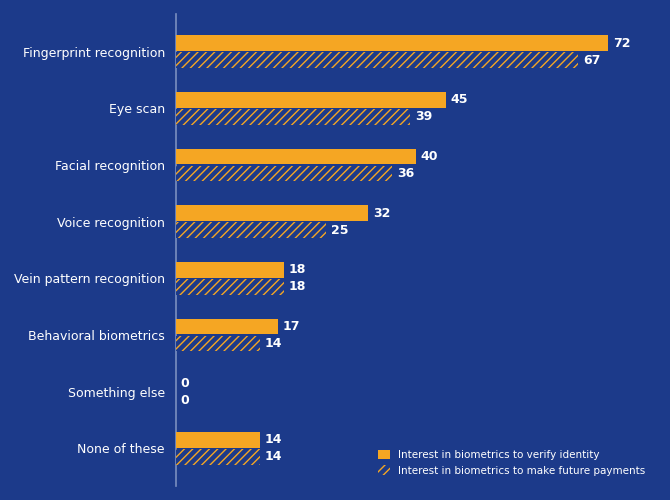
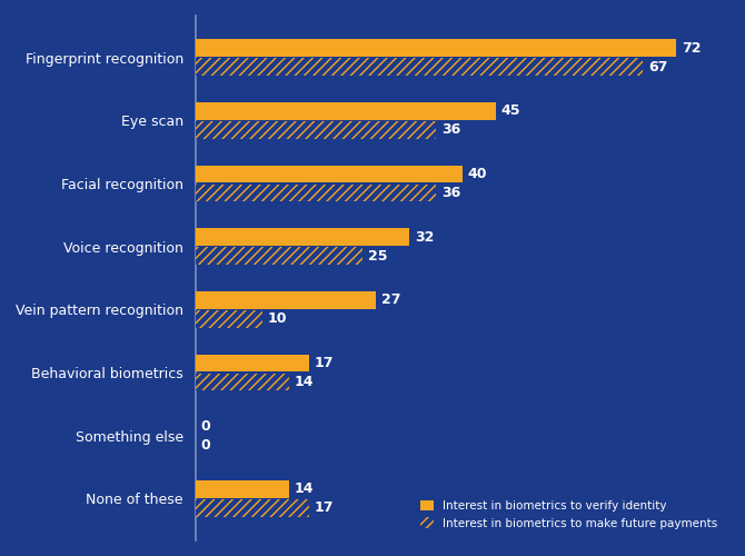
Interest in biometrics to make future payments/Eye scan: 39 -> 36
Interest in biometrics to verify identity/Vein pattern recognition: 18 -> 27
Interest in biometrics to make future payments/Vein pattern recognition: 18 -> 10
Interest in biometrics to make future payments/None of these: 14 -> 17
